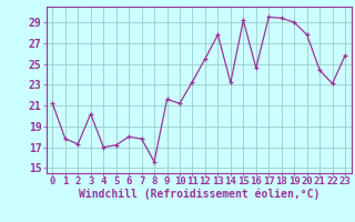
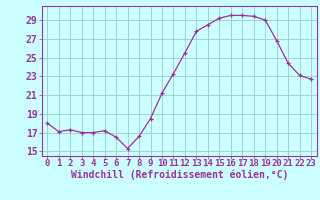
0: 21.2 -> 18.0
1: 17.8 -> 17.1
3: 20.2 -> 17.0
6: 18.0 -> 16.5
7: 17.8 -> 15.3
8: 15.6 -> 16.6
9: 21.6 -> 18.5
14: 23.2 -> 28.5
16: 24.6 -> 29.5
20: 27.8 -> 26.8
23: 25.8 -> 22.7
